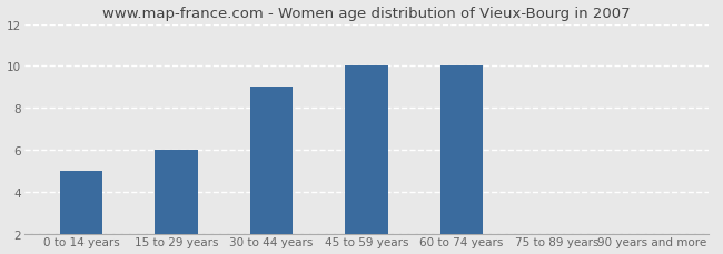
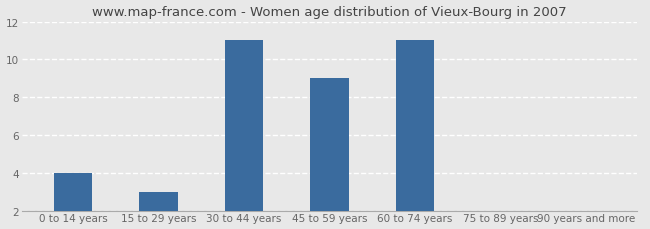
0 to 14 years: 5 -> 4
15 to 29 years: 6 -> 3
30 to 44 years: 9 -> 11
45 to 59 years: 10 -> 9
60 to 74 years: 10 -> 11
